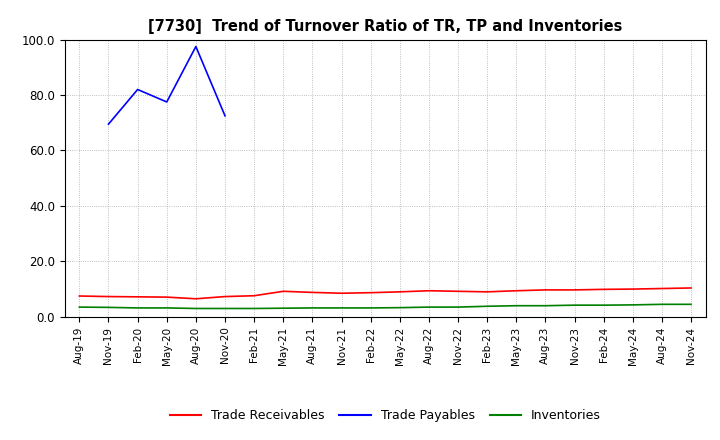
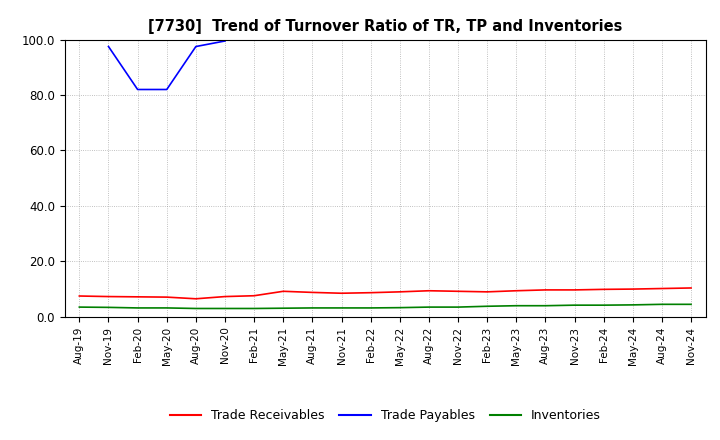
Trade Payables/Nov-19: 69.5 -> 97.5
Trade Payables/May-20: 77.5 -> 82.0
Trade Payables/Nov-20: 72.5 -> 99.5
